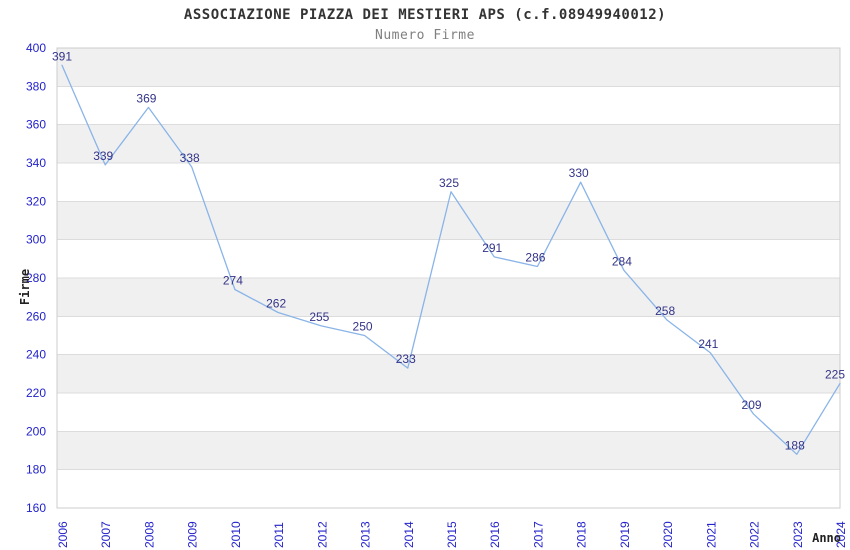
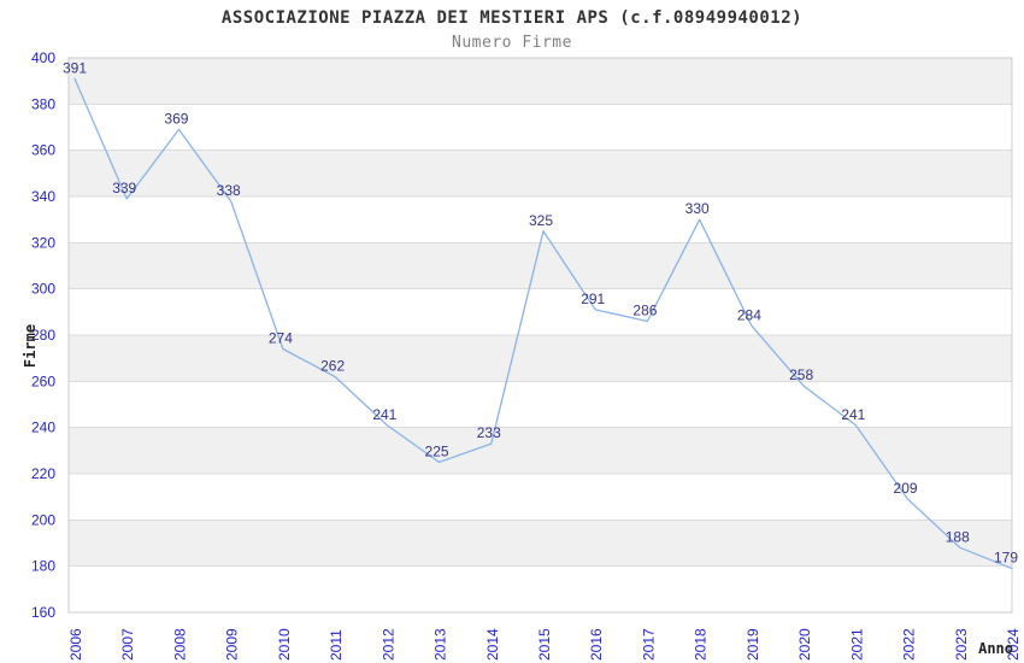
2012: 255 -> 241
2013: 250 -> 225
2024: 225 -> 179
